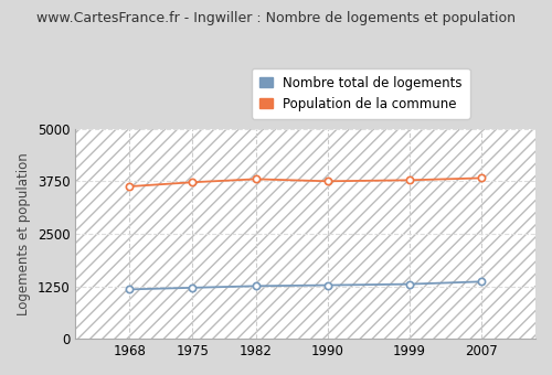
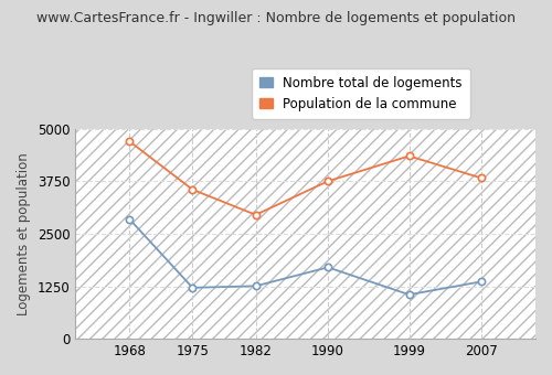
Nombre total de logements/1968: 1180 -> 2850
Population de la commune/1968: 3620 -> 4700
Population de la commune/1975: 3720 -> 3550
Population de la commune/1982: 3800 -> 2950
Nombre total de logements/1990: 1280 -> 1700
Nombre total de logements/1999: 1300 -> 1050
Population de la commune/1999: 3780 -> 4350
